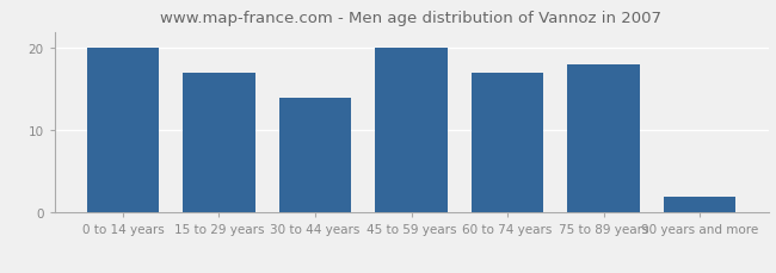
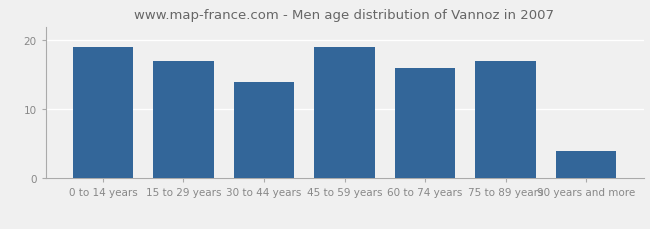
0 to 14 years: 20 -> 19
45 to 59 years: 20 -> 19
60 to 74 years: 17 -> 16
75 to 89 years: 18 -> 17
90 years and more: 2 -> 4
